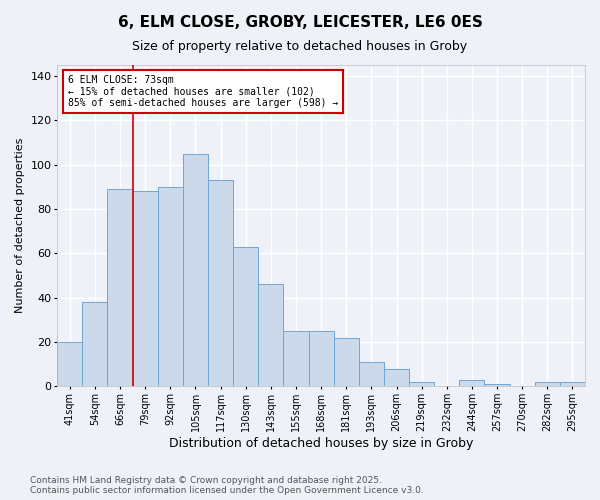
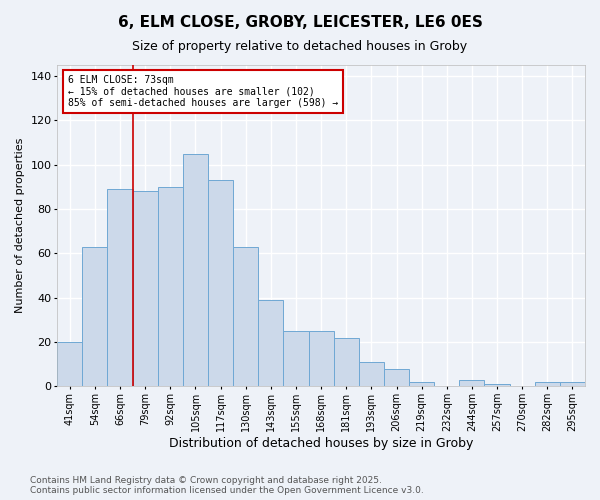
54sqm: 38 -> 63
143sqm: 46 -> 39
